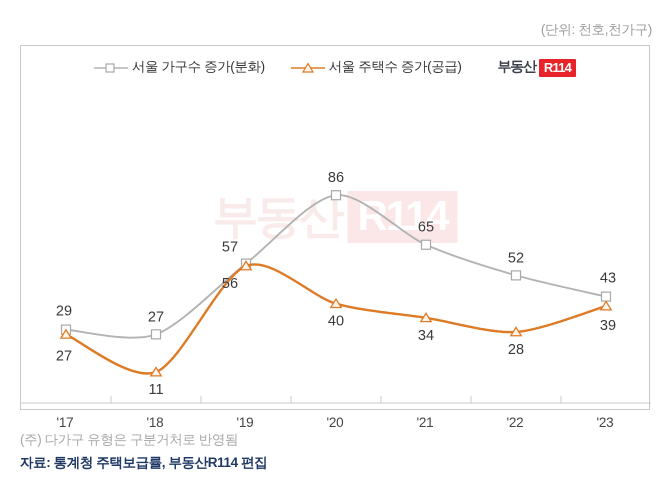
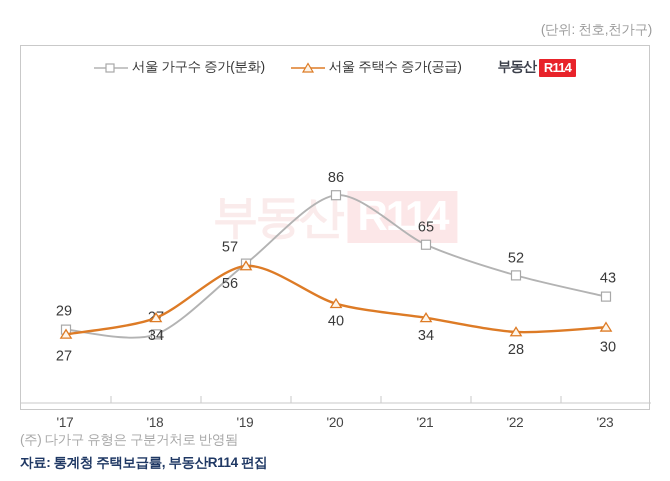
서울 주택수 증가(공급)/'18: 11 -> 34
서울 주택수 증가(공급)/'23: 39 -> 30
